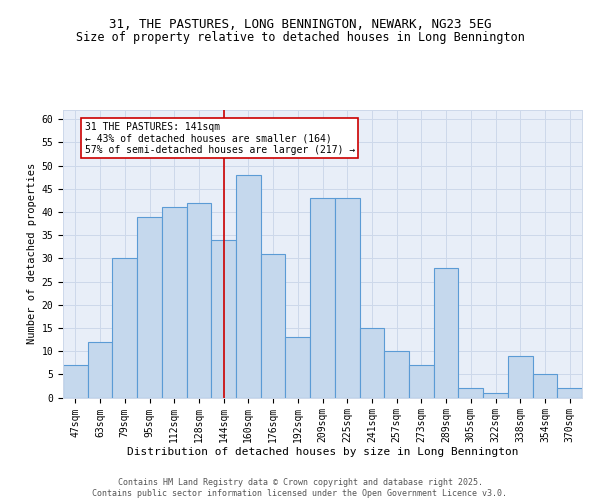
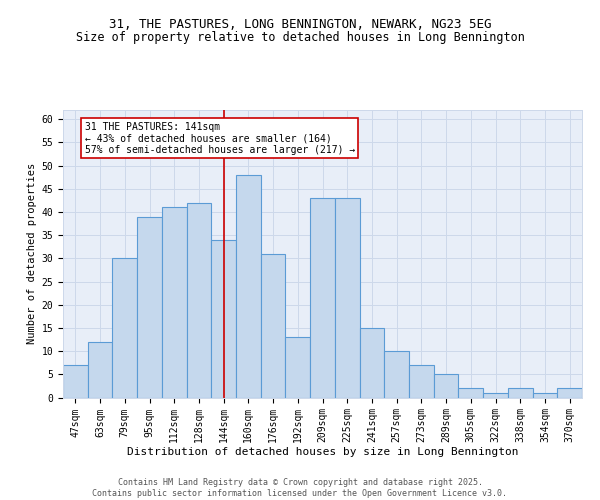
289sqm: 28 -> 5
338sqm: 9 -> 2
354sqm: 5 -> 1
